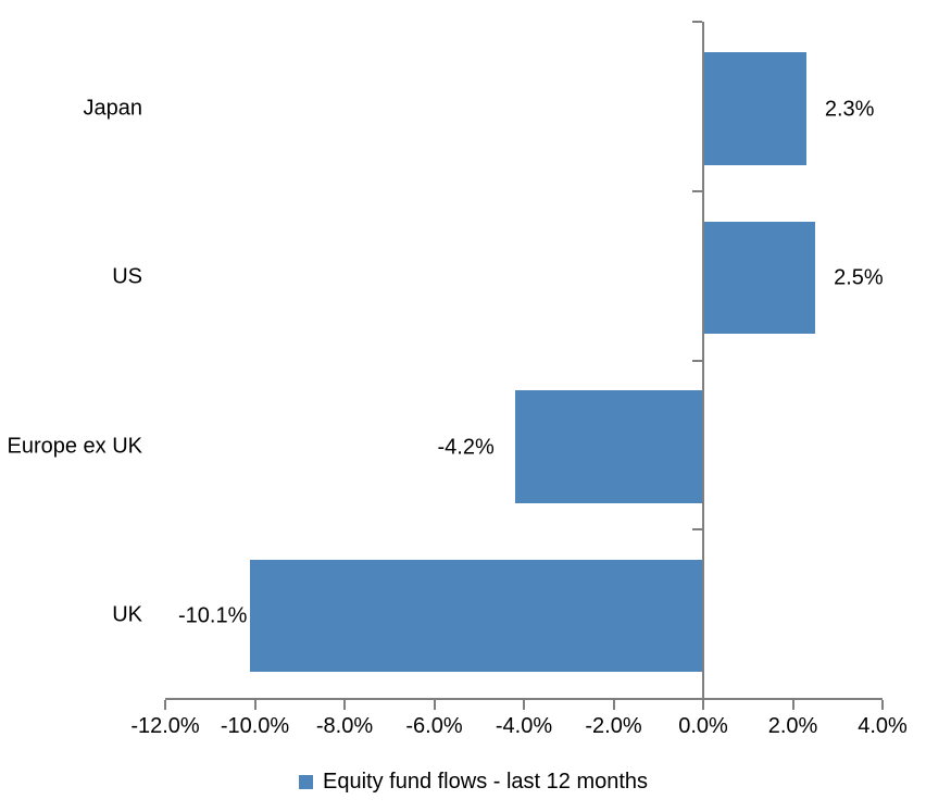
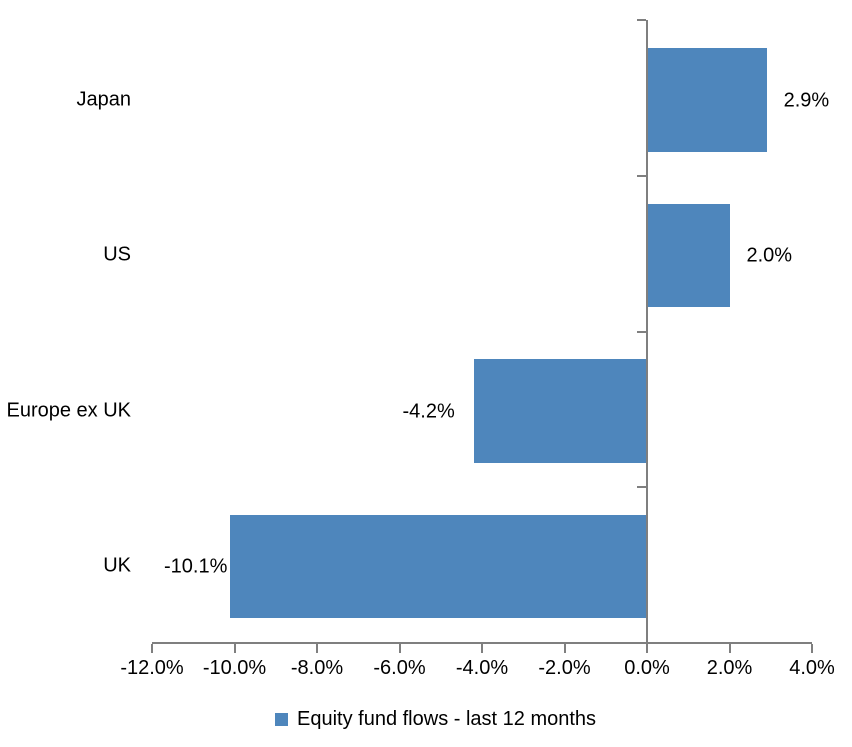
Japan: 2.3% -> 2.9%
US: 2.5% -> 2.0%
